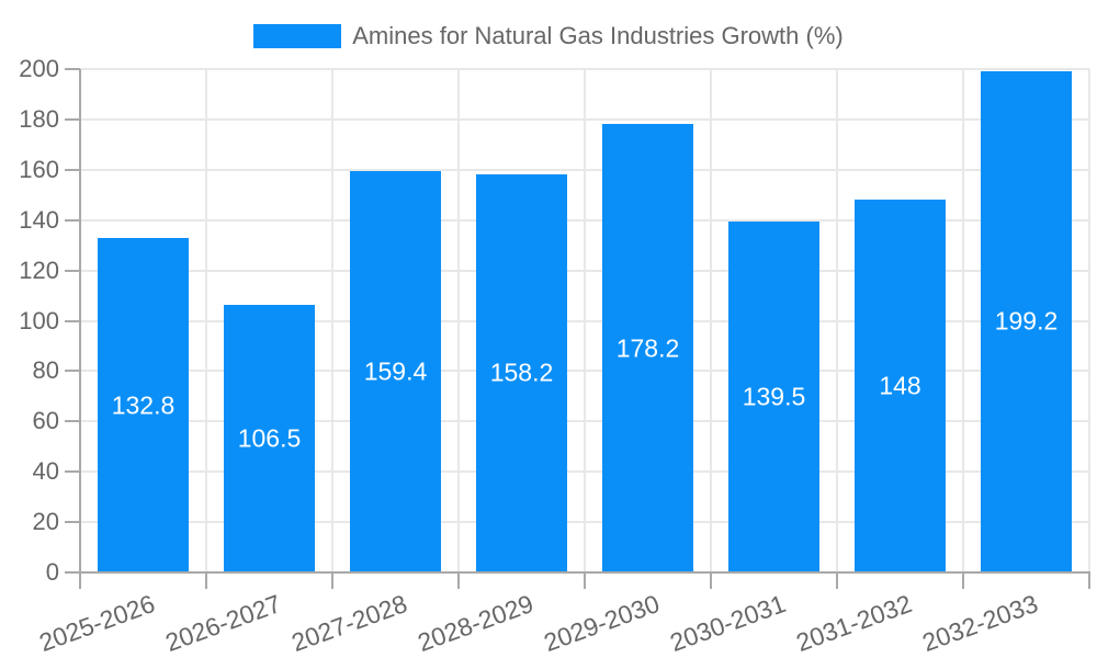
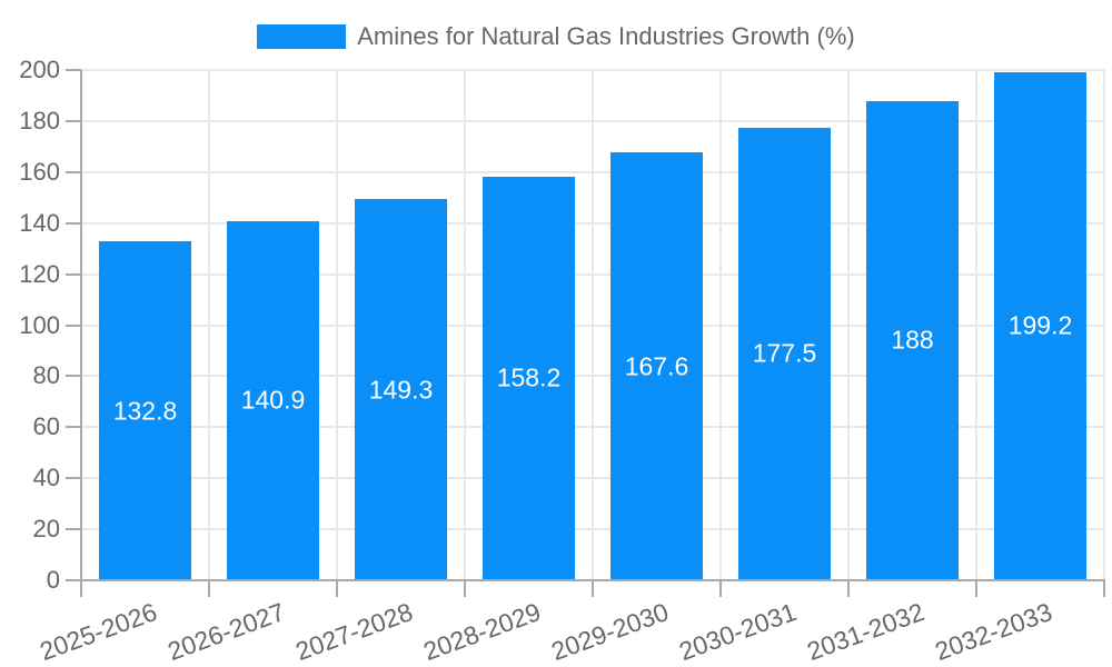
2026-2027: 106.5 -> 140.9
2027-2028: 159.4 -> 149.3
2029-2030: 178.2 -> 167.6
2030-2031: 139.5 -> 177.5
2031-2032: 148 -> 188
